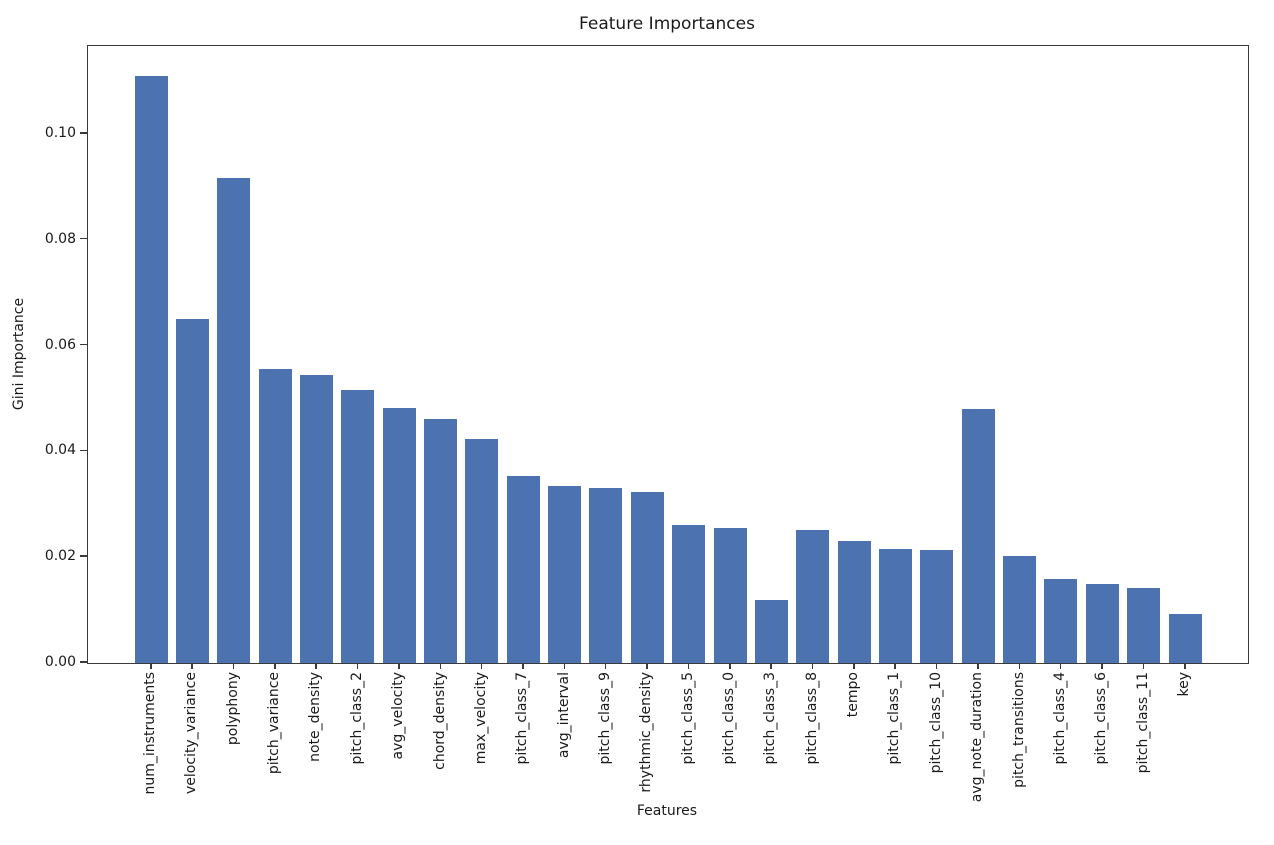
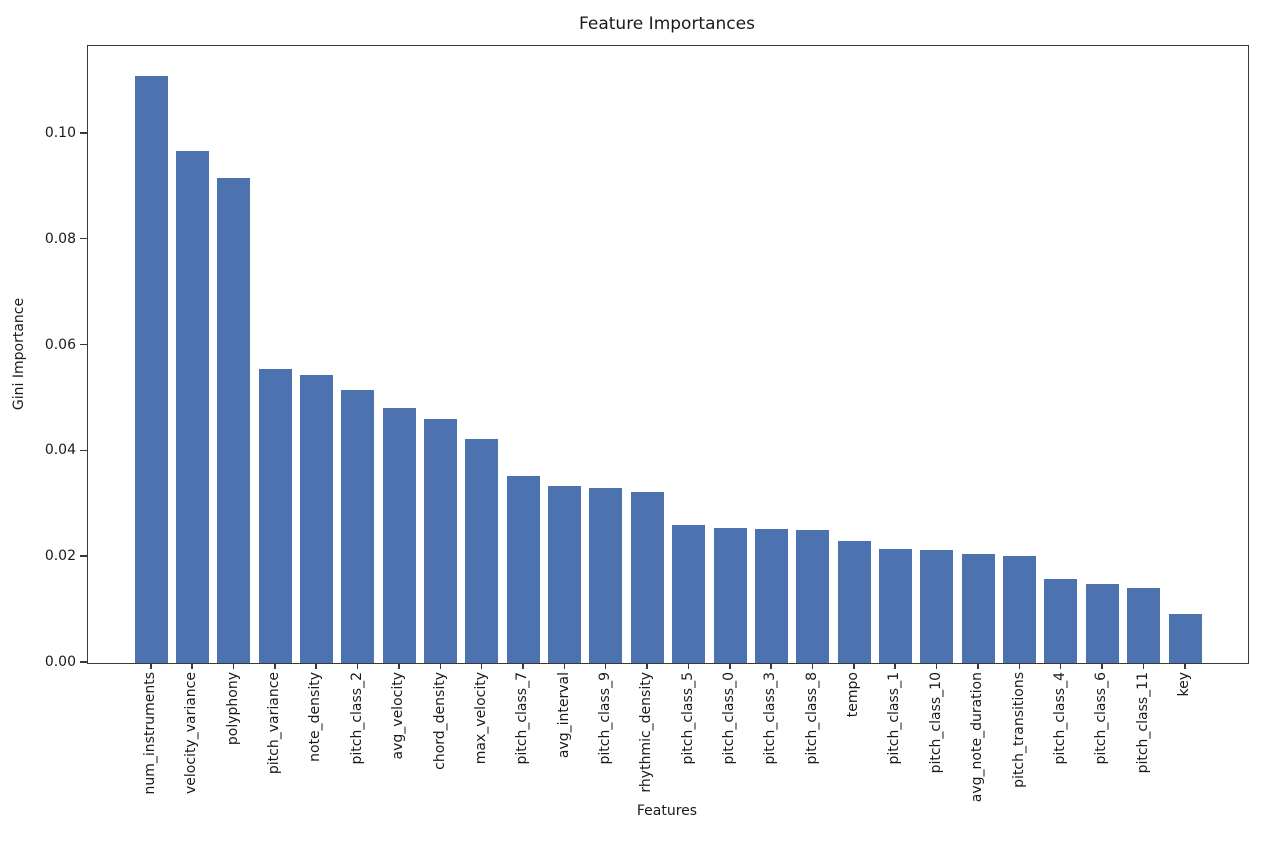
velocity_variance: 0.065 -> 0.097
pitch_class_3: 0.012 -> 0.025
avg_note_duration: 0.048 -> 0.021
